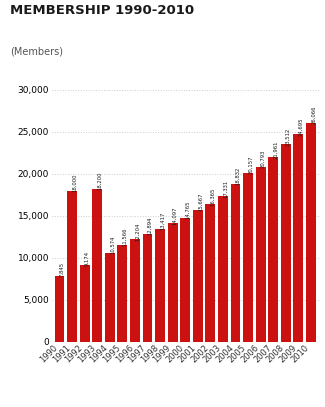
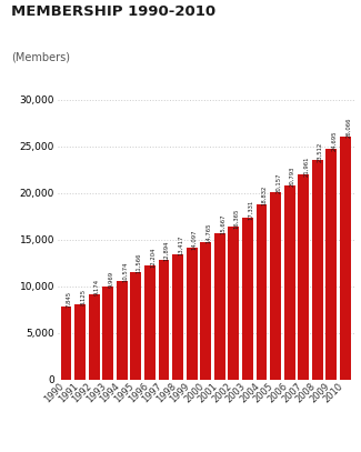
1991: 18,000 -> 8,100
1993: 18,200 -> 10,000
